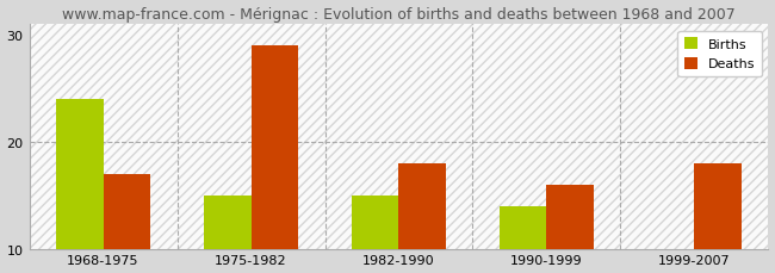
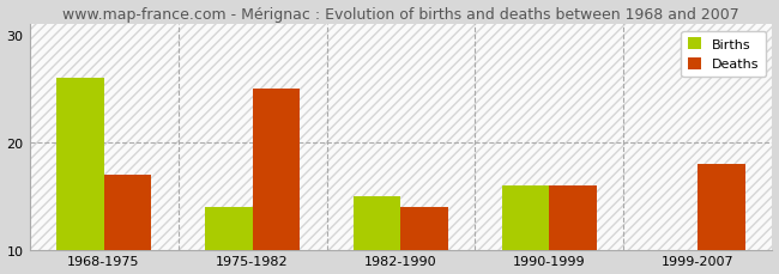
Births/1968-1975: 24.0 -> 26.0
Births/1975-1982: 15.0 -> 14.0
Deaths/1975-1982: 29 -> 25
Deaths/1982-1990: 18 -> 14
Births/1990-1999: 14.0 -> 16.0
